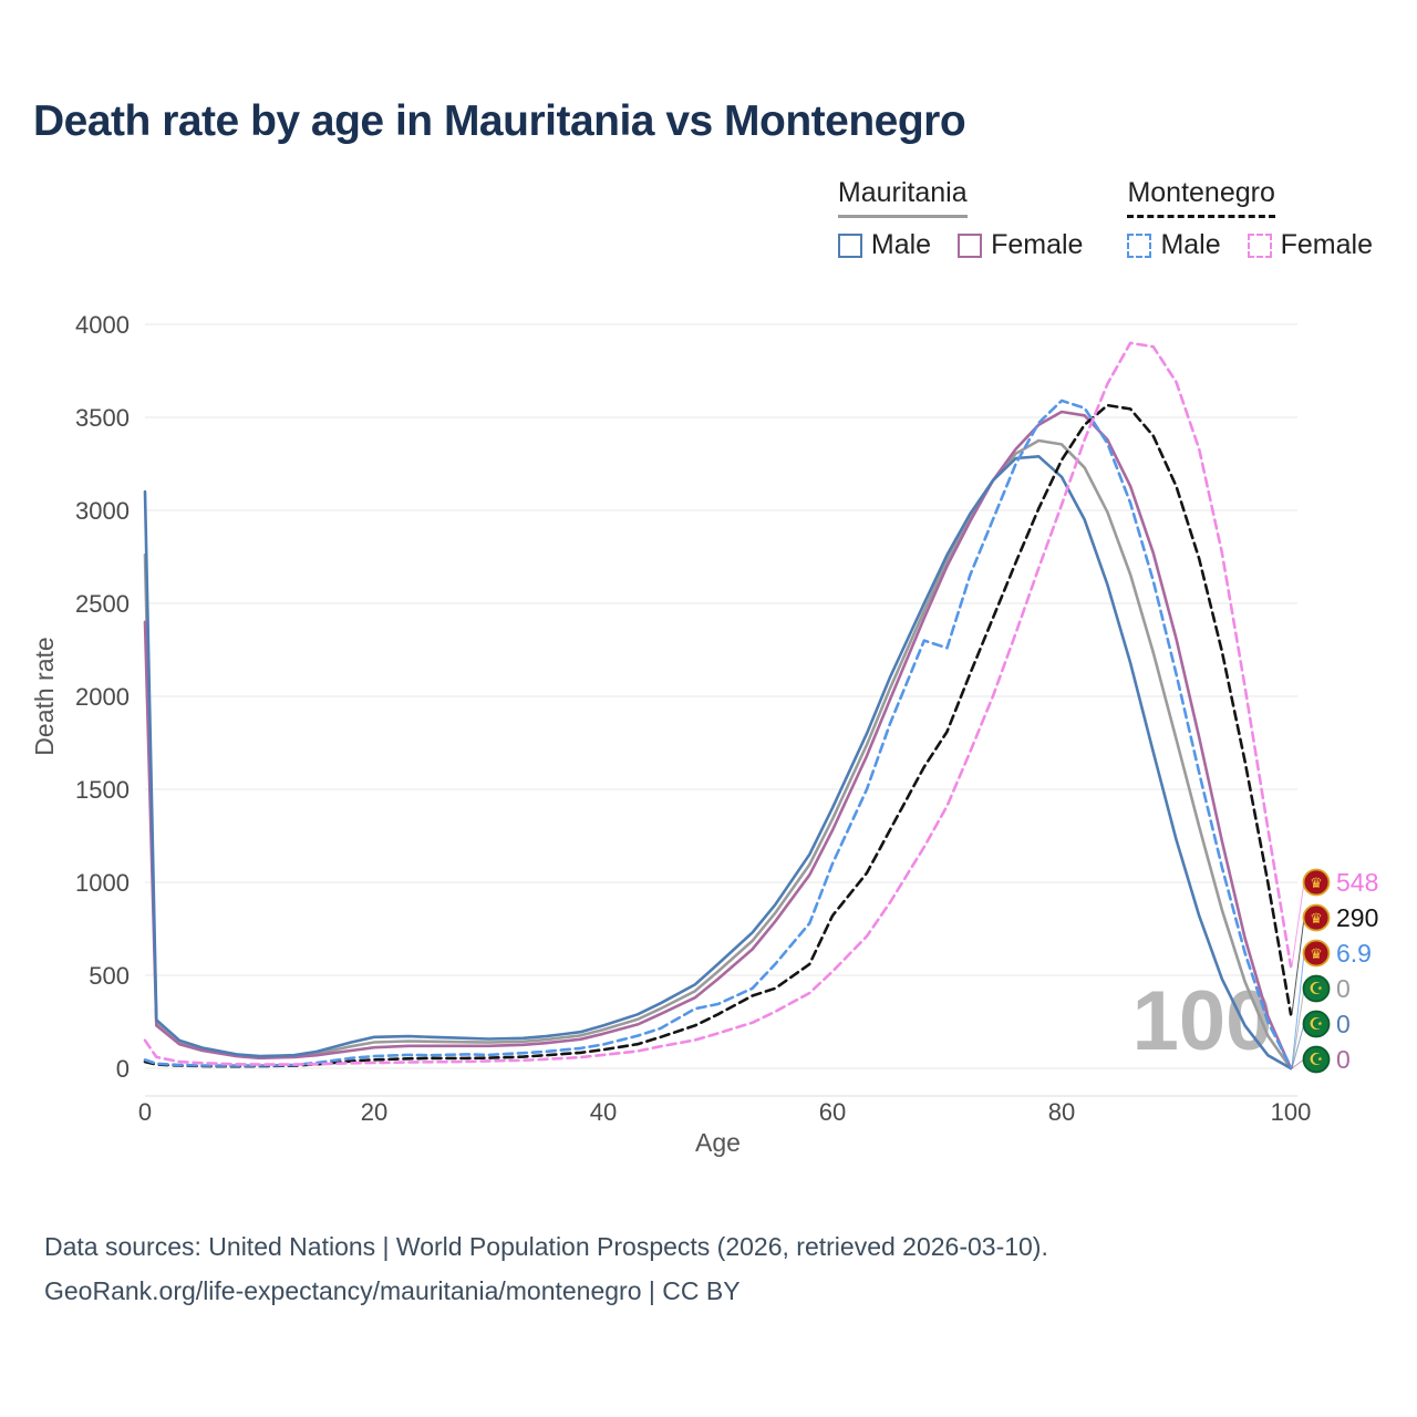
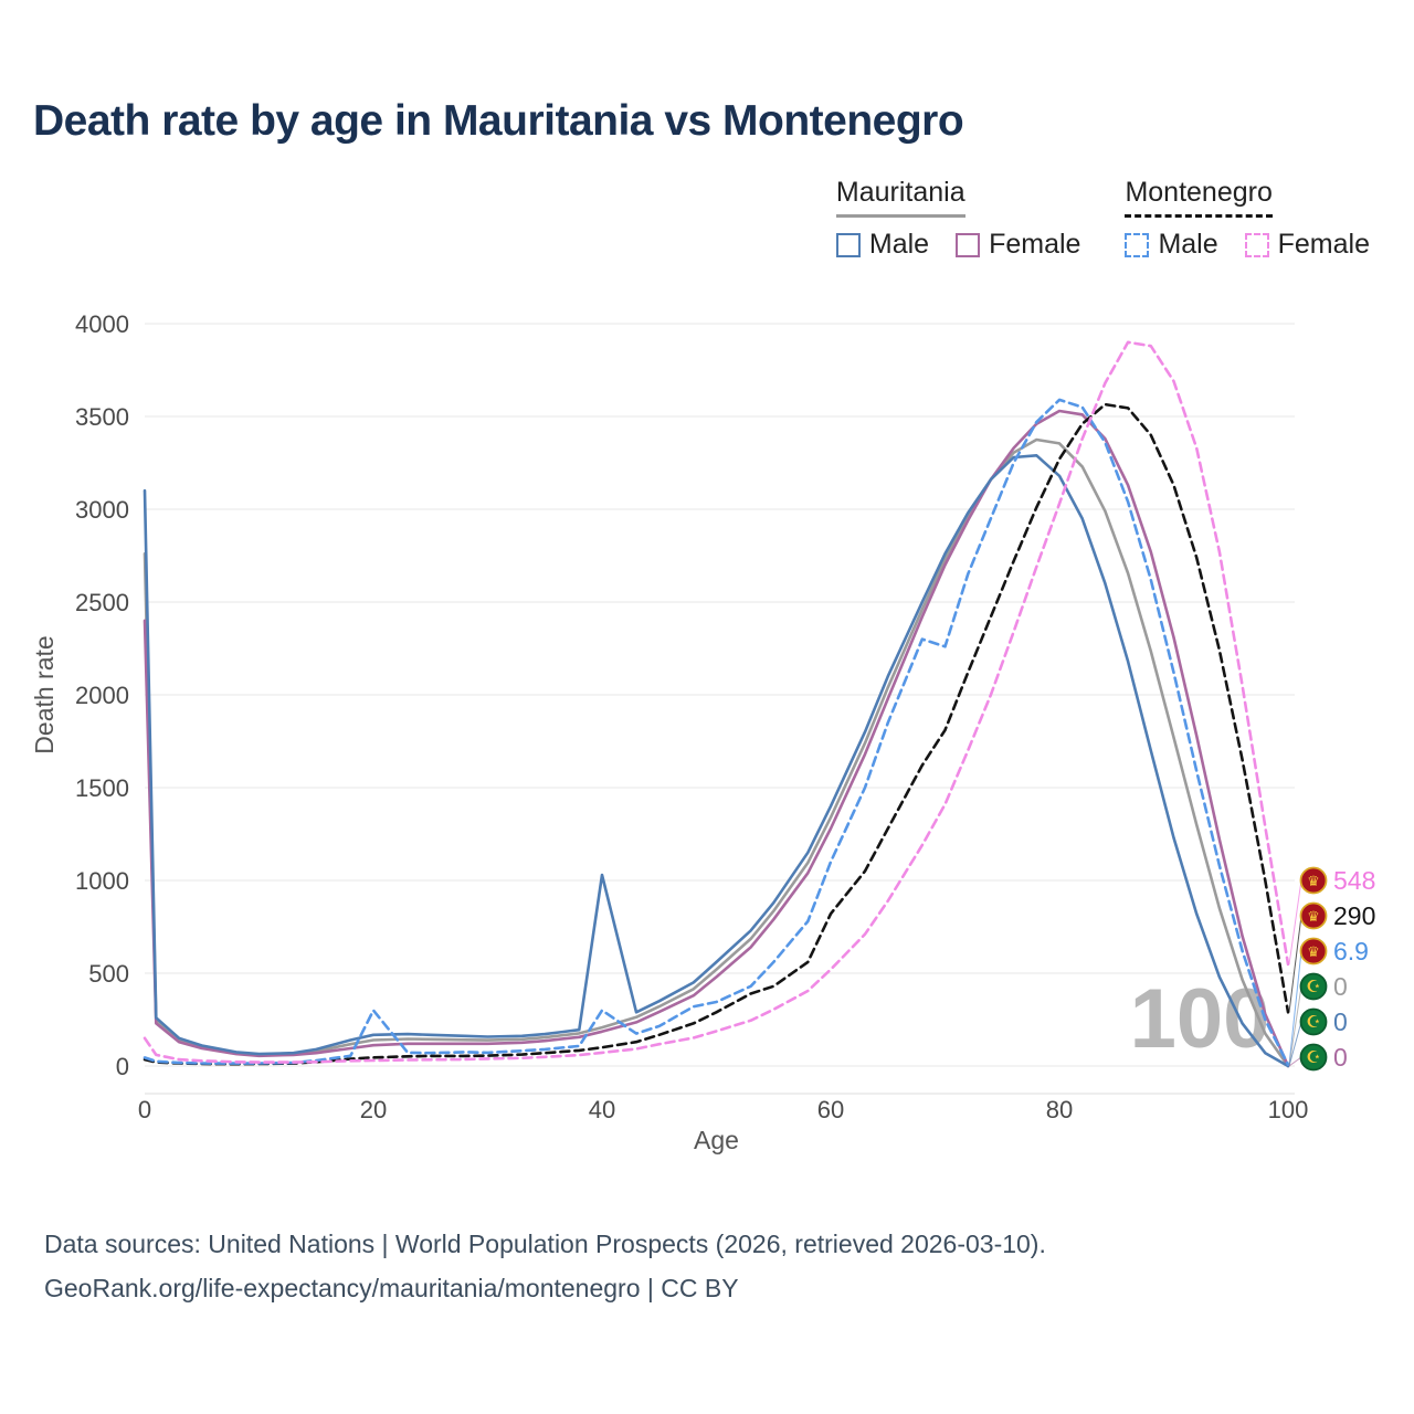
Montenegro Male/20: 60 -> 300
Mauritania Male/40: 230 -> 1030
Montenegro Male/40: 130 -> 300
